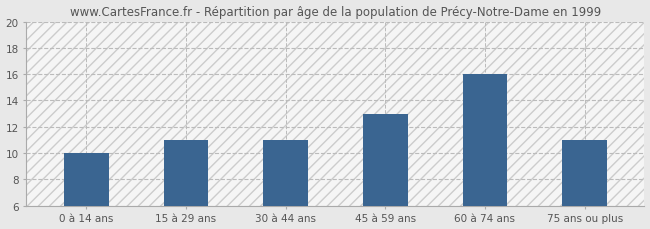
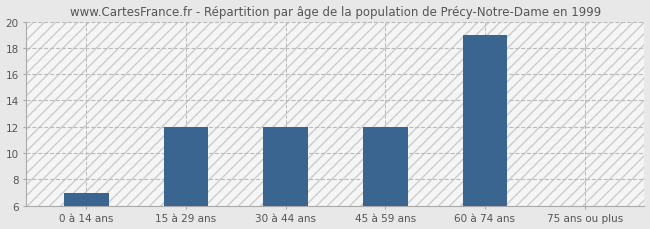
0 à 14 ans: 10 -> 7
15 à 29 ans: 11 -> 12
30 à 44 ans: 11 -> 12
45 à 59 ans: 13 -> 12
60 à 74 ans: 16 -> 19
75 ans ou plus: 11 -> 6
